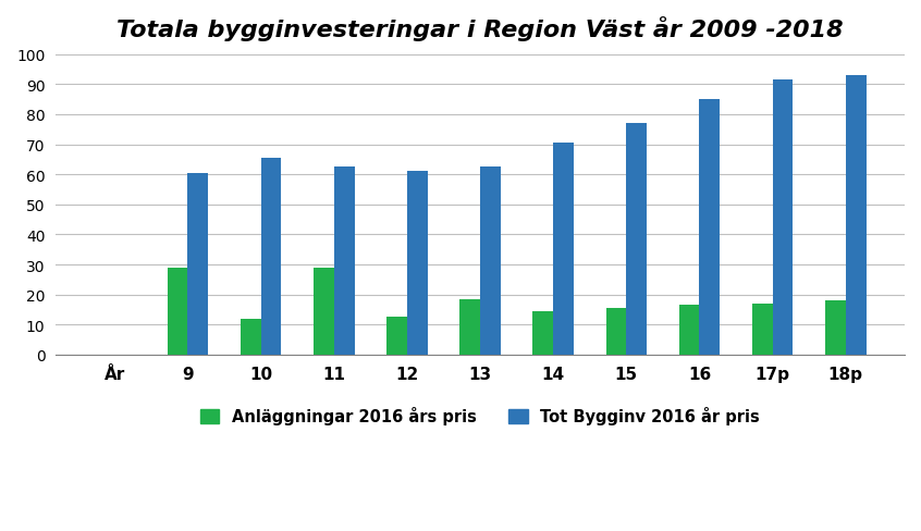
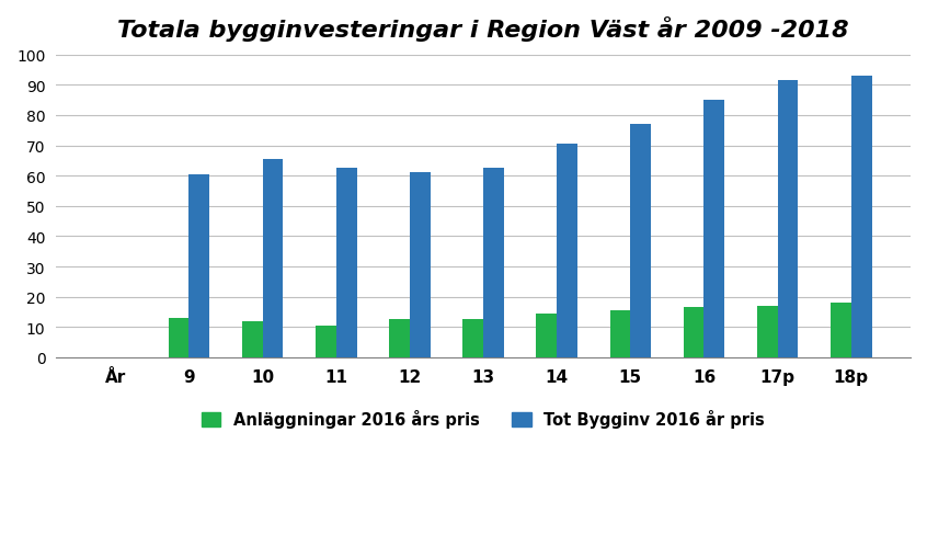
Anläggningar 2016 års pris/9: 29.0 -> 13.0
Anläggningar 2016 års pris/11: 29.0 -> 10.5
Anläggningar 2016 års pris/13: 18.5 -> 12.5
